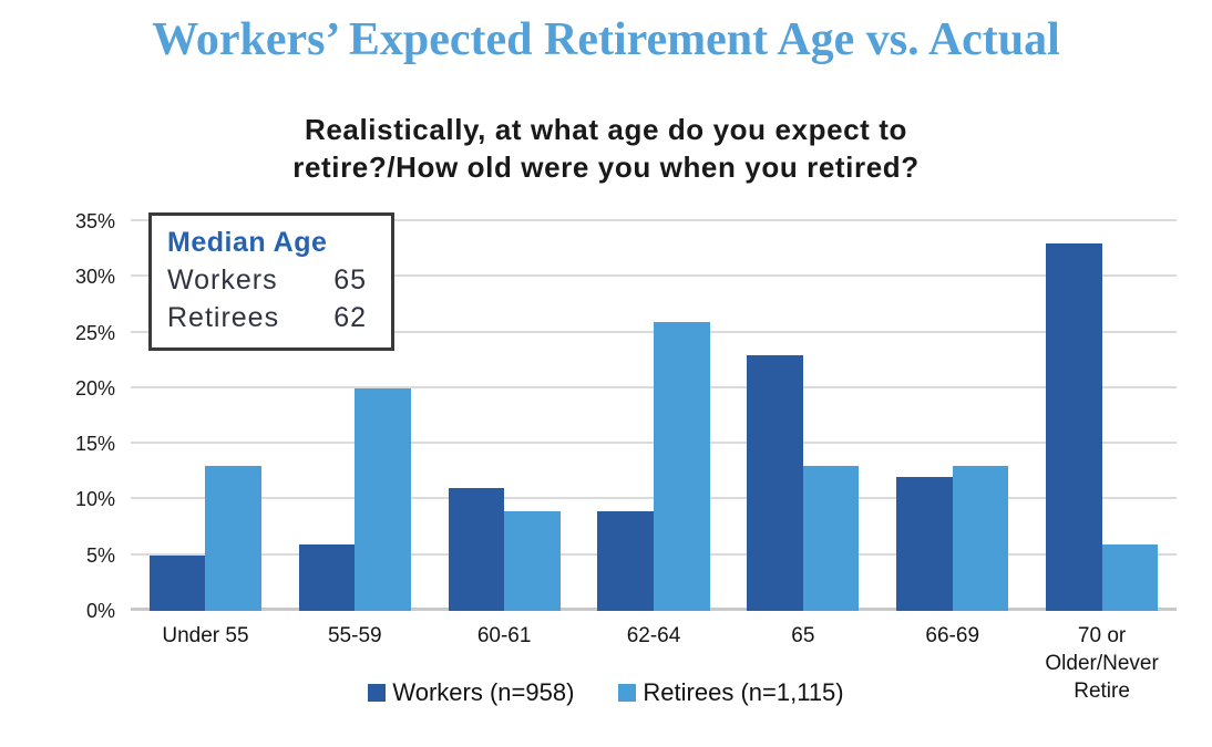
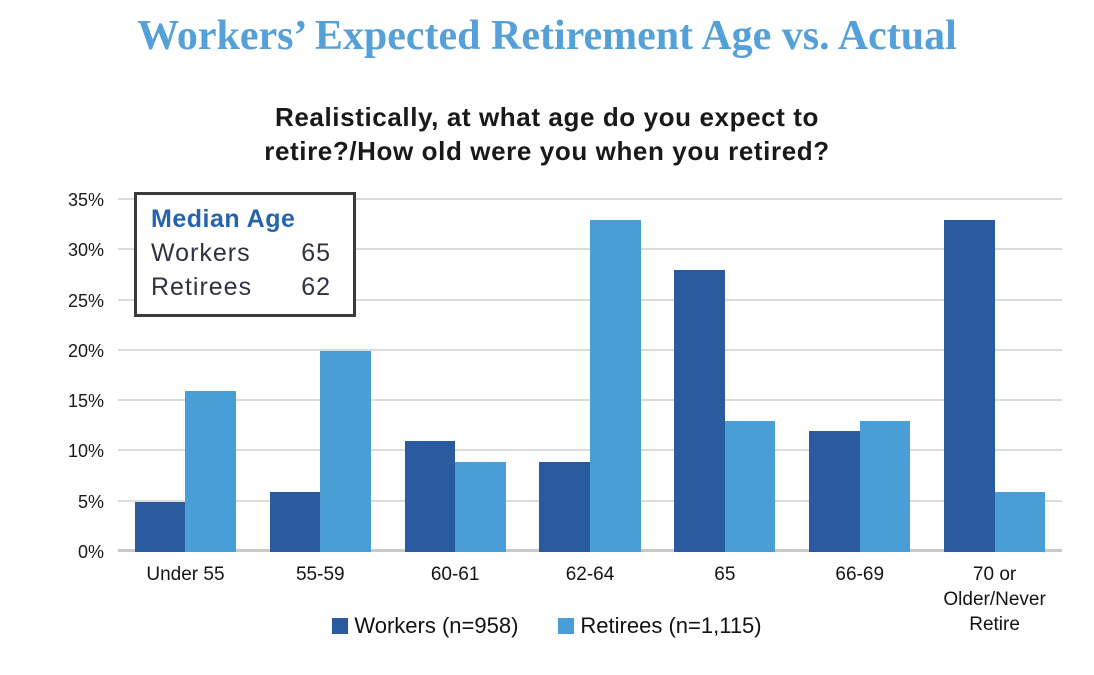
Retirees (n=1,115)/Under 55: 13% -> 16%
Retirees (n=1,115)/62-64: 26% -> 33%
Workers (n=958)/65: 23% -> 28%
